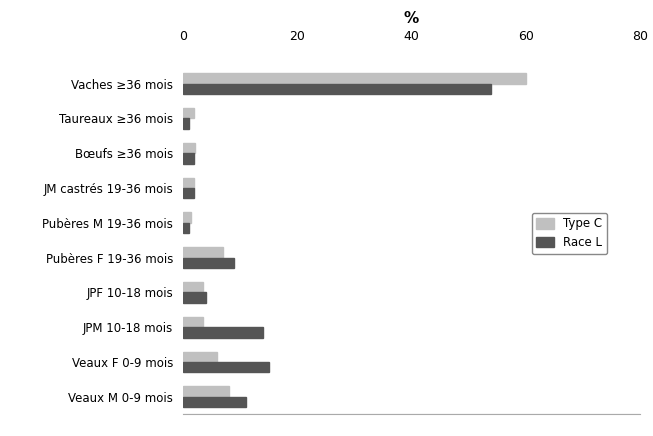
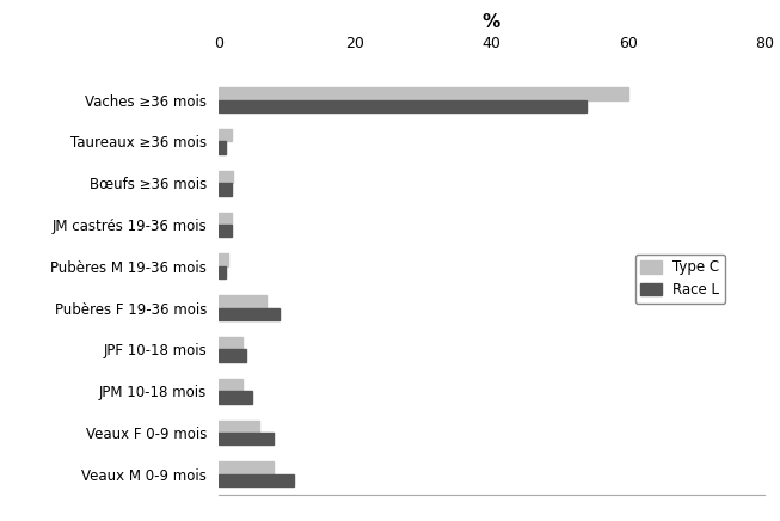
Race L/JPM 10-18 mois: 14 -> 5
Race L/Veaux F 0-9 mois: 15 -> 8
